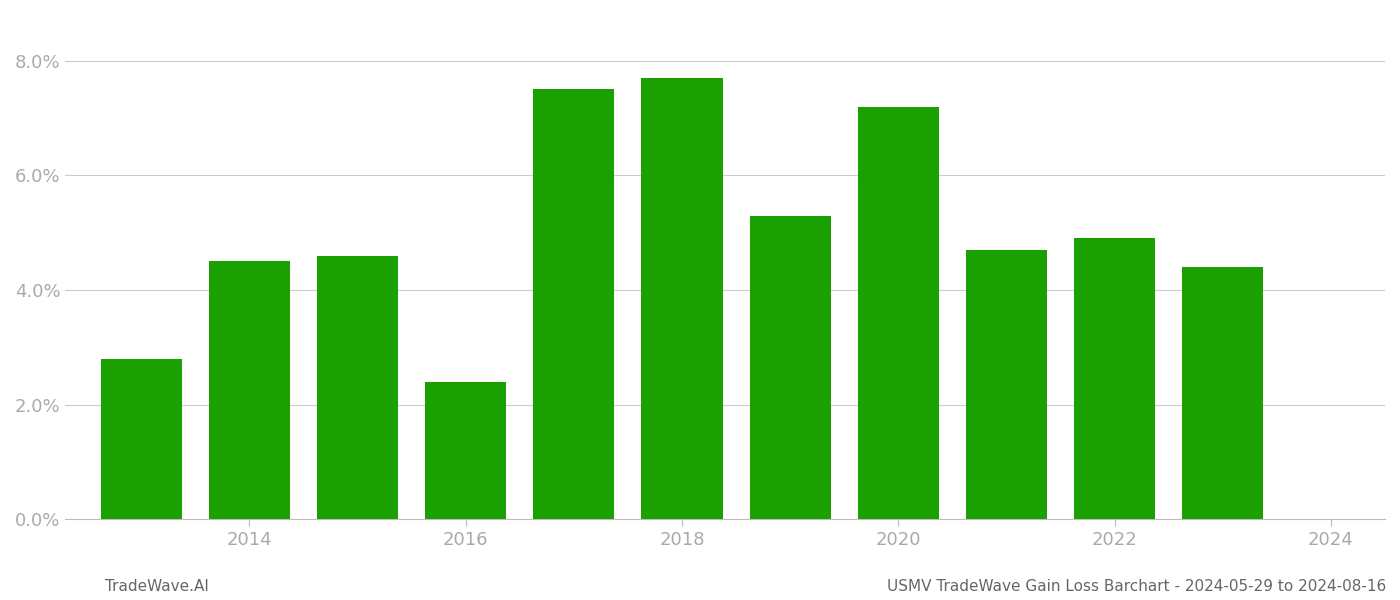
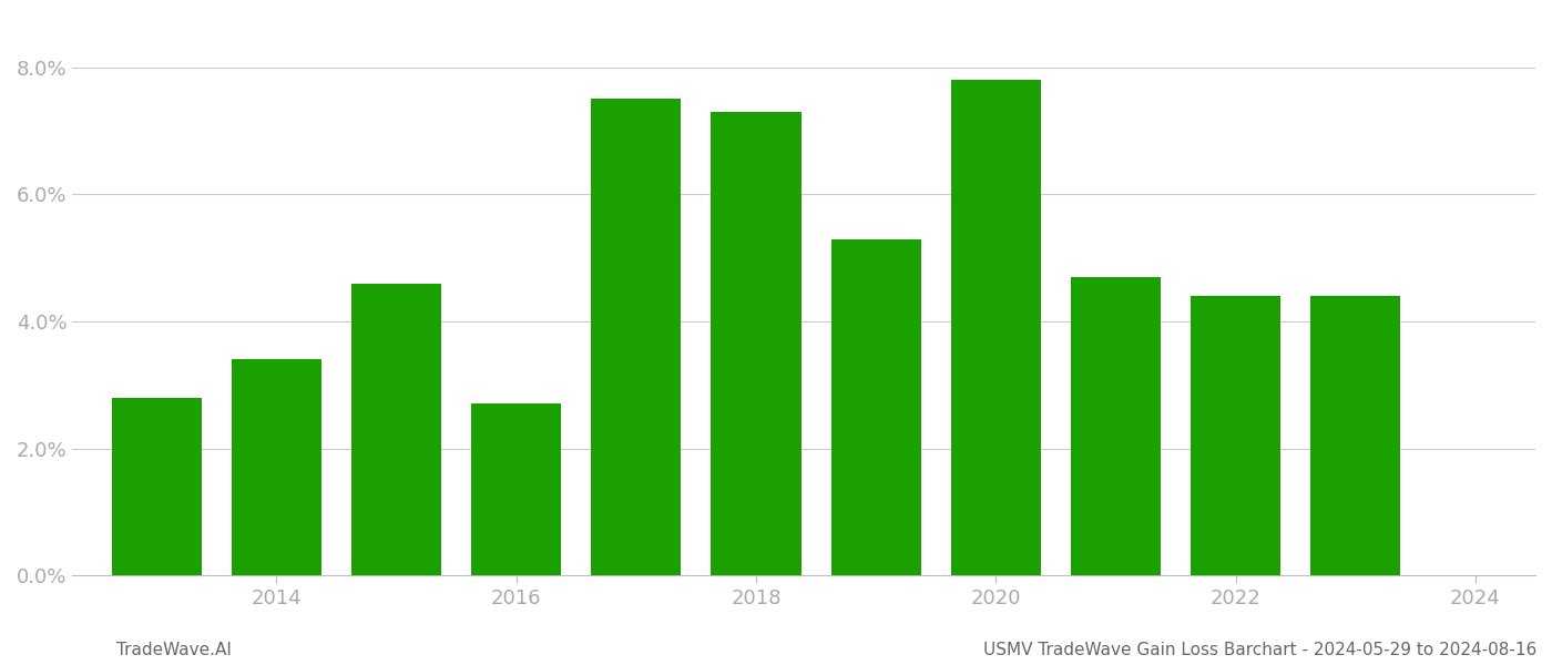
2014: 4.5% -> 3.4%
2016: 2.4% -> 2.7%
2018: 7.7% -> 7.3%
2020: 7.2% -> 7.8%
2022: 4.9% -> 4.4%
